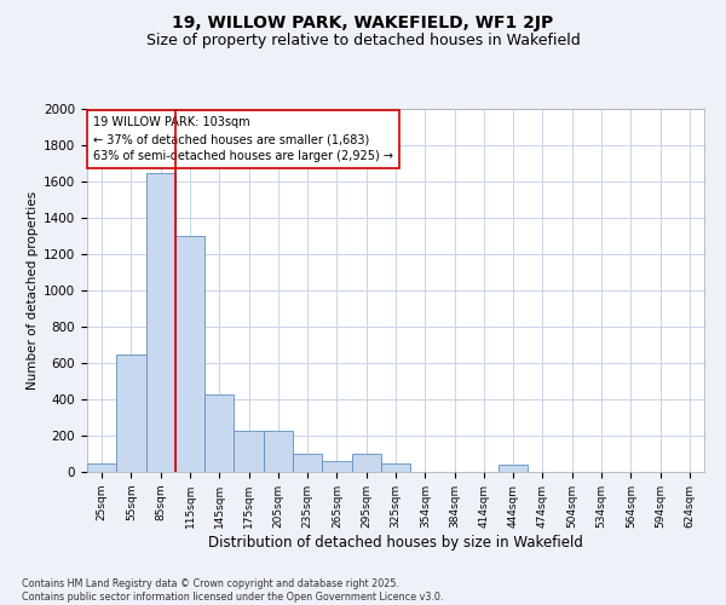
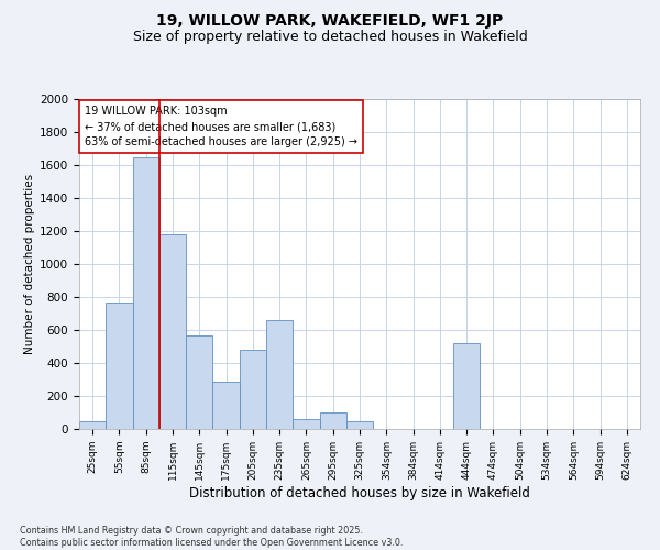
55sqm: 650 -> 770
115sqm: 1300 -> 1180
145sqm: 430 -> 570
175sqm: 230 -> 290
205sqm: 230 -> 480
235sqm: 100 -> 660
444sqm: 40 -> 520
